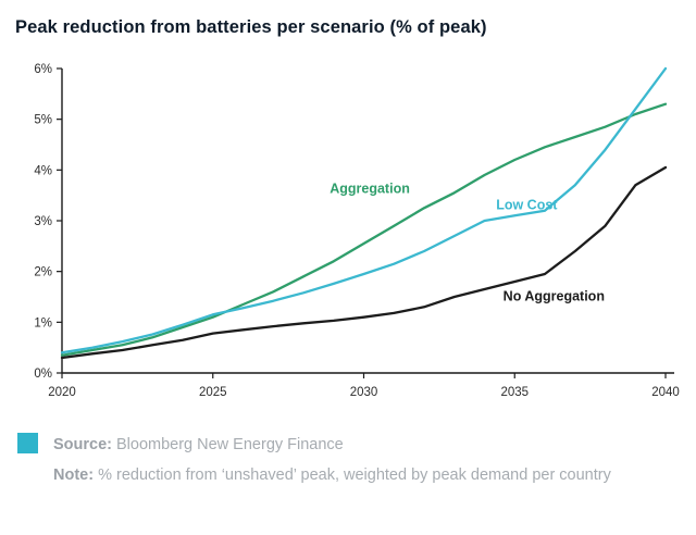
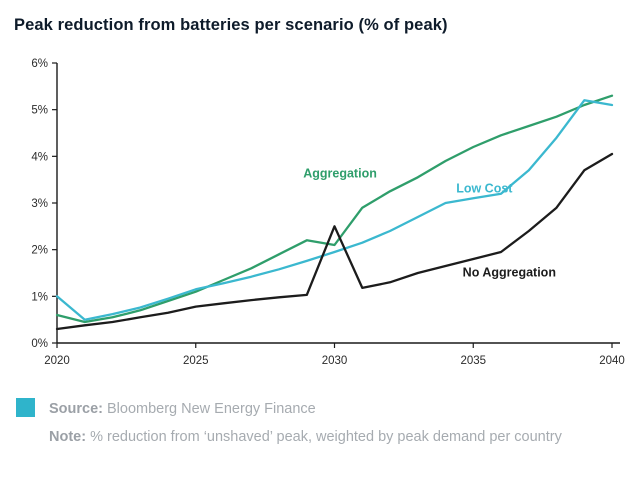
Aggregation/2020: 0.3% -> 0.6%
Low Cost/2020: 0.4% -> 1.0%
Aggregation/2030: 2.5% -> 2.1%
No Aggregation/2030: 1.1% -> 2.5%
Low Cost/2040: 6.0% -> 5.1%
